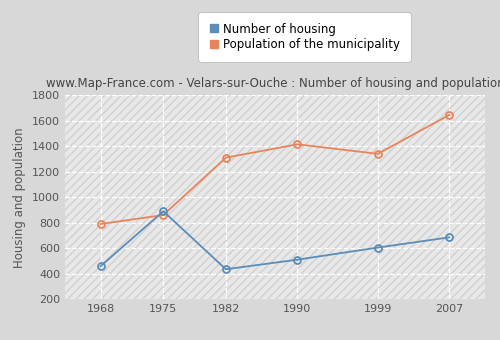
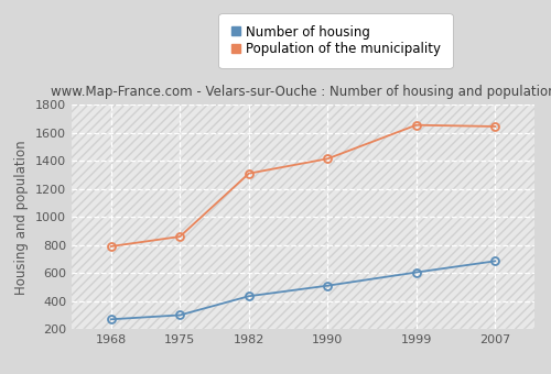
Number of housing/1968: 460 -> 270
Number of housing/1975: 890 -> 300
Population of the municipality/1999: 1340 -> 1660
